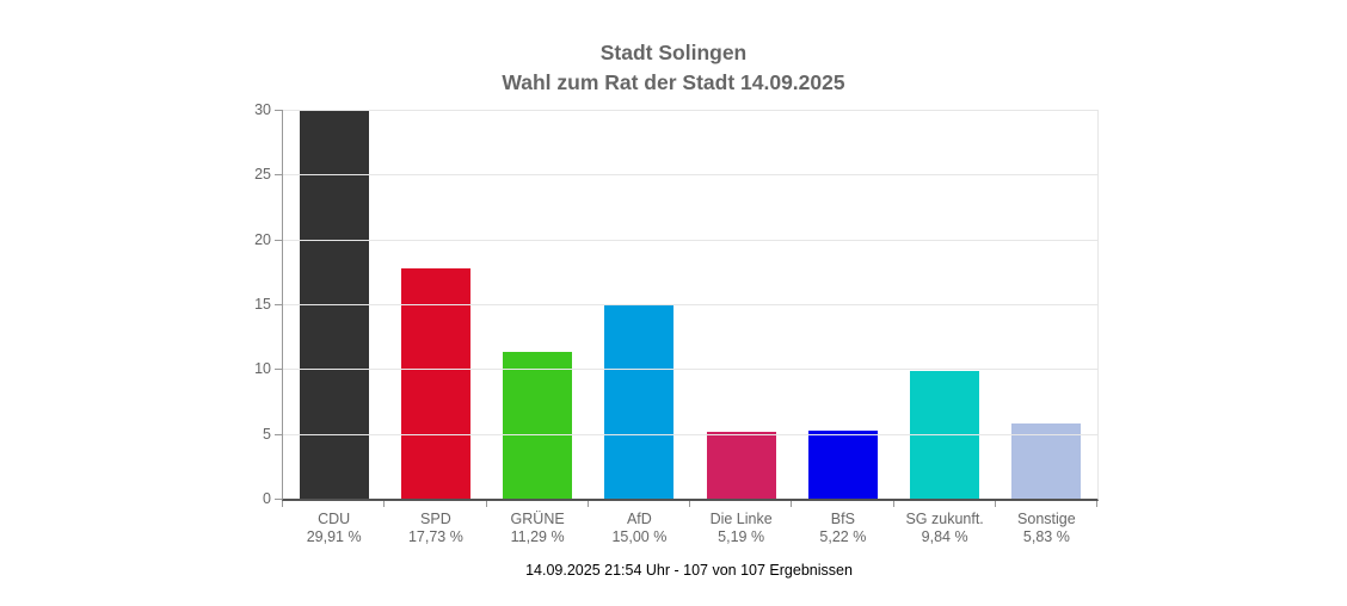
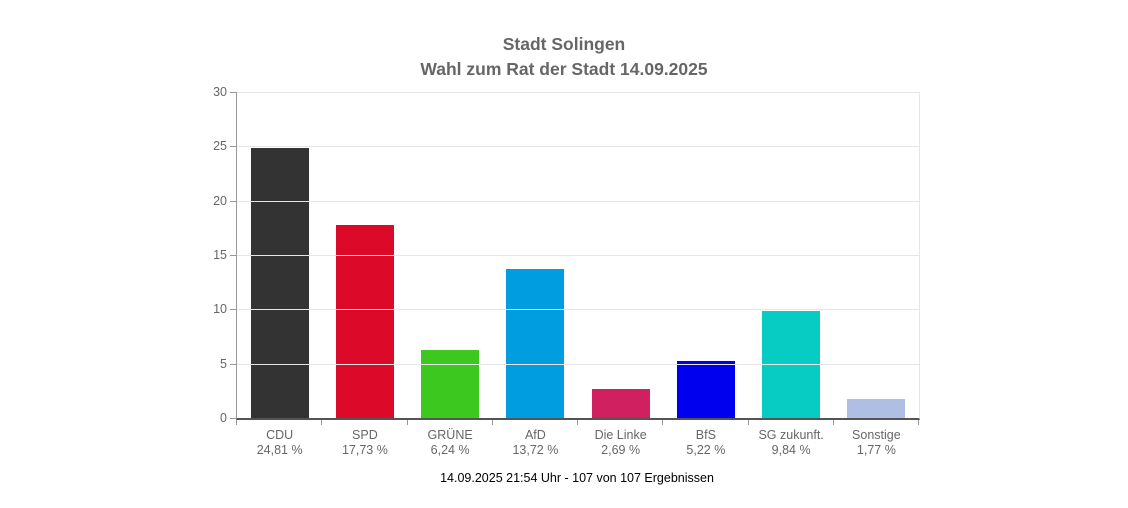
CDU: 29,91 -> 24,81
GRÜNE: 11,29 -> 6,24
AfD: 15,00 -> 13,72
Die Linke: 5,19 -> 2,69
Sonstige: 5,83 -> 1,77
